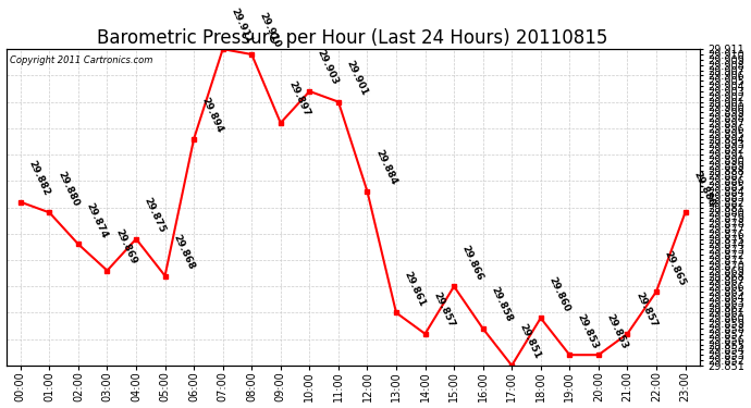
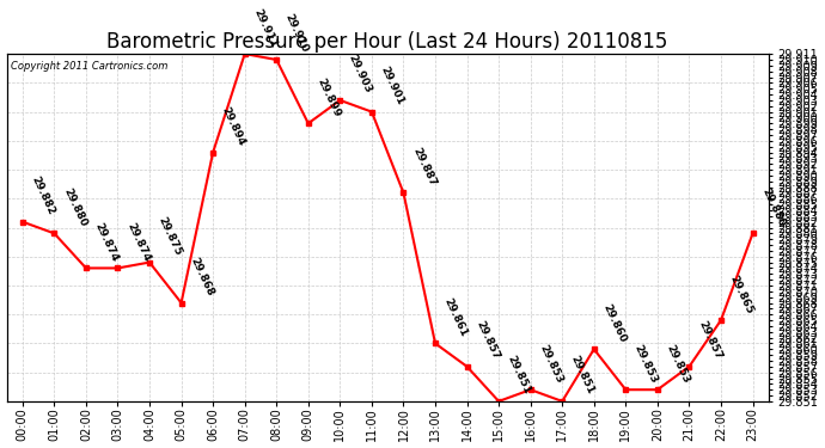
03:00: 29.869 -> 29.874
09:00: 29.897 -> 29.899
12:00: 29.884 -> 29.887
15:00: 29.866 -> 29.851
16:00: 29.858 -> 29.853
